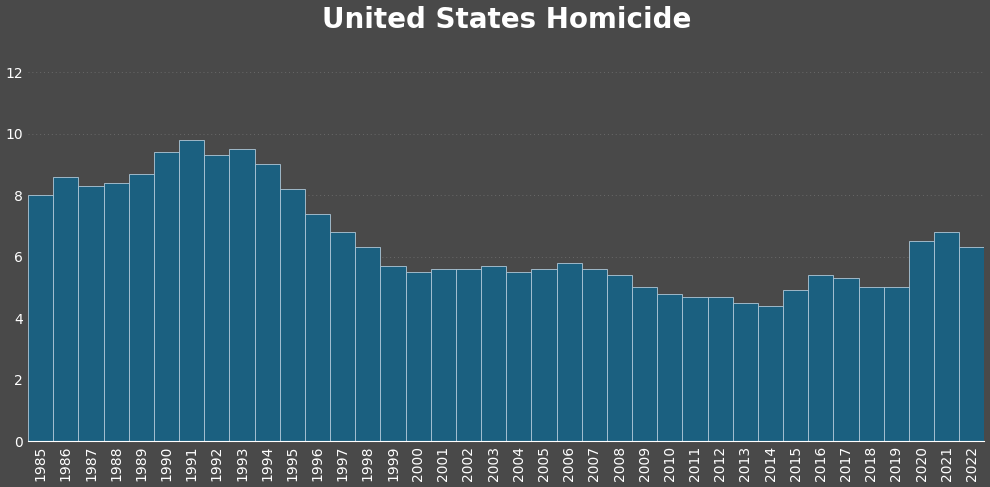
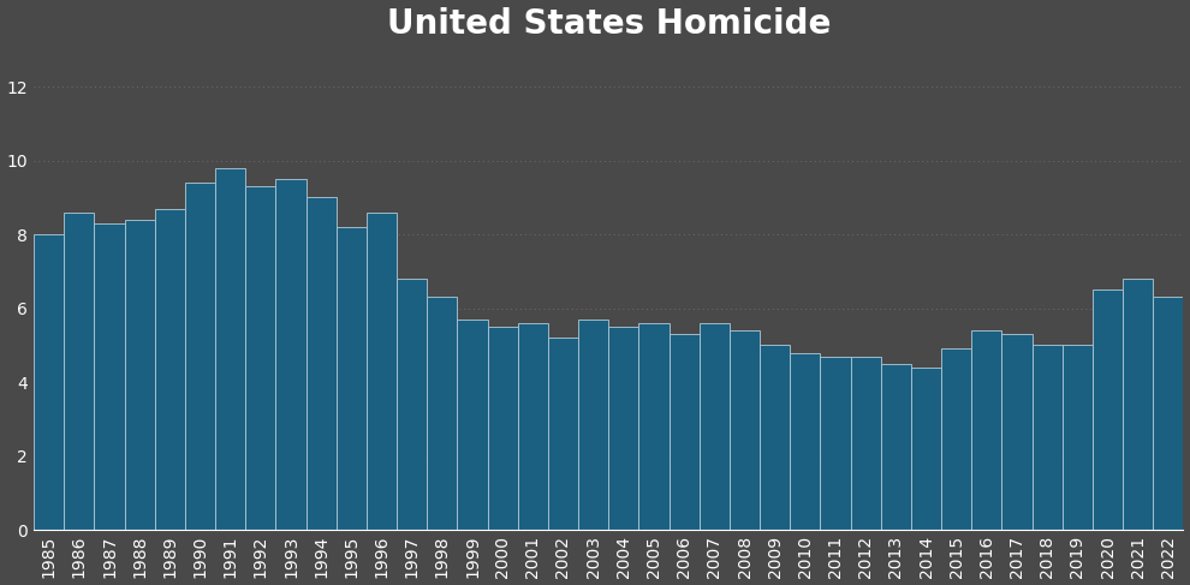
1996: 7.4 -> 8.6
2002: 5.6 -> 5.2
2006: 5.8 -> 5.3
